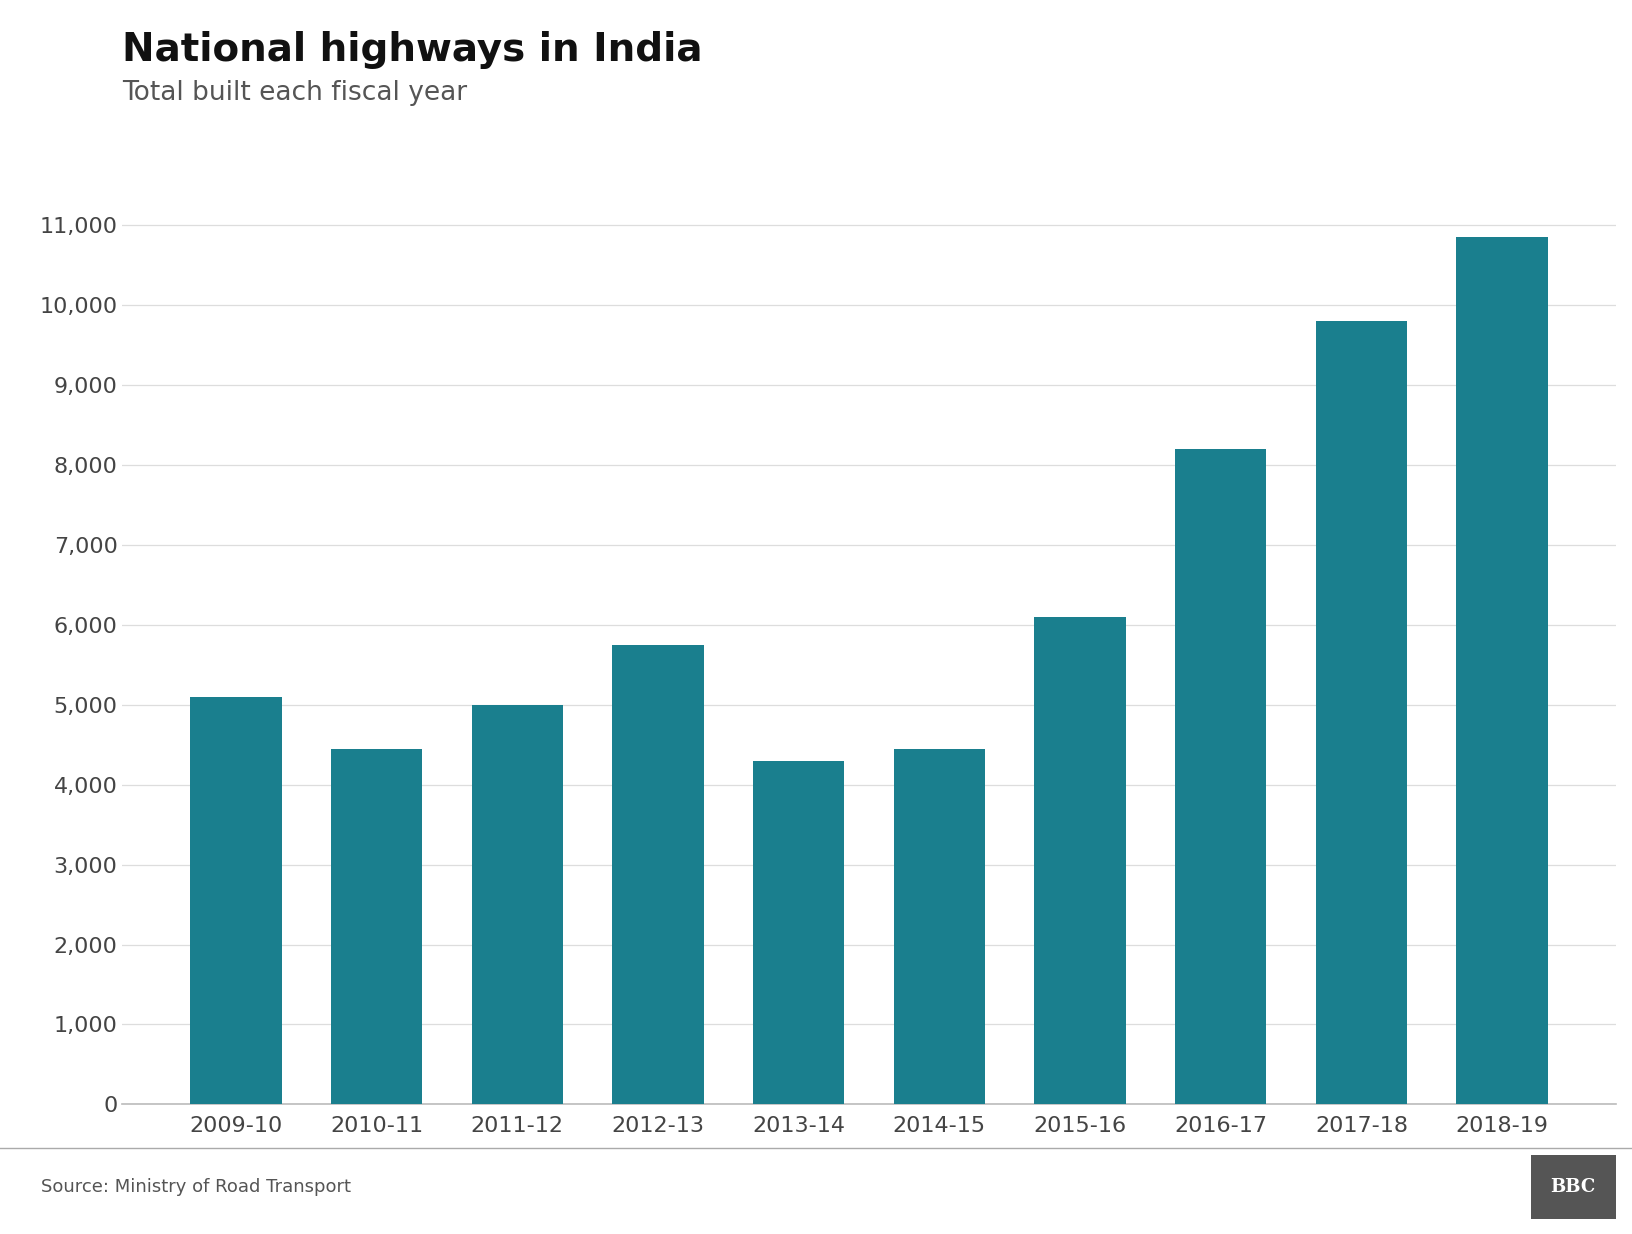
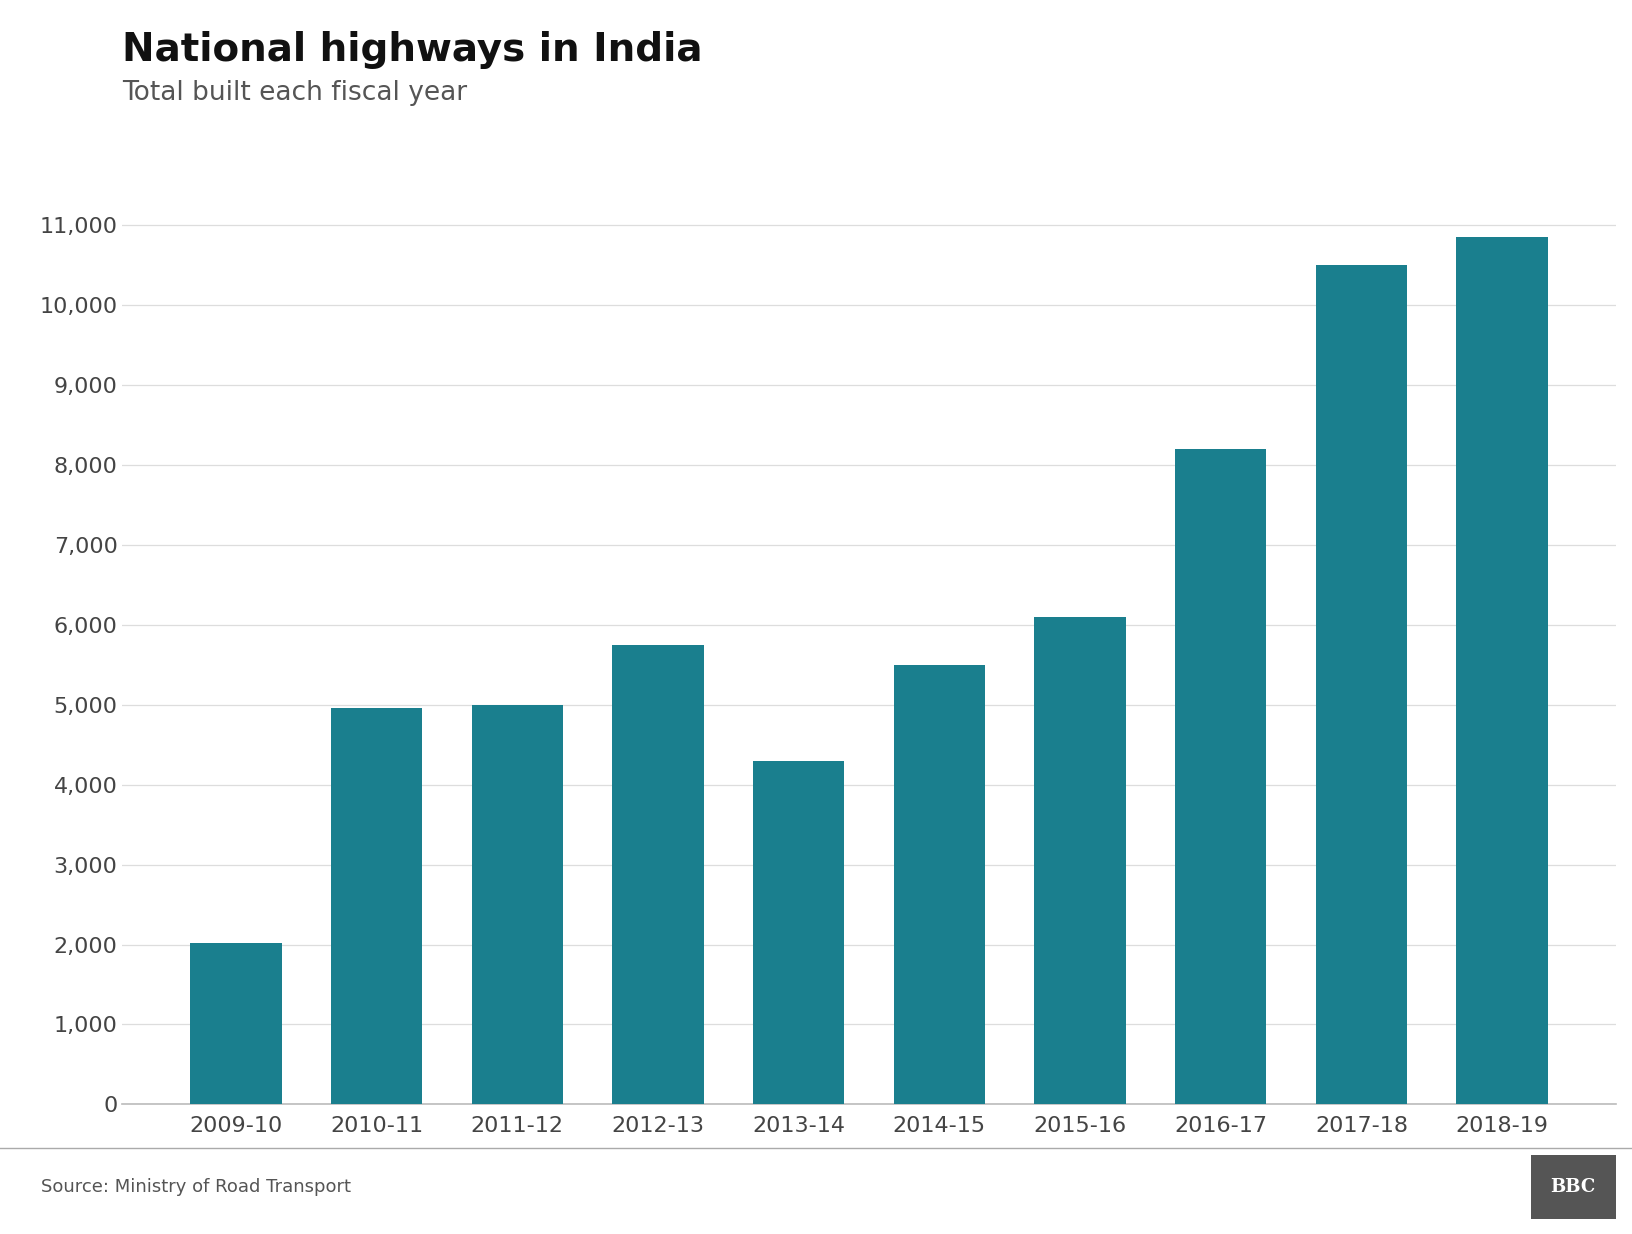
2009-10: 5,100 -> 2,020
2010-11: 4,450 -> 4,960
2014-15: 4,450 -> 5,500
2017-18: 9,800 -> 10,500
